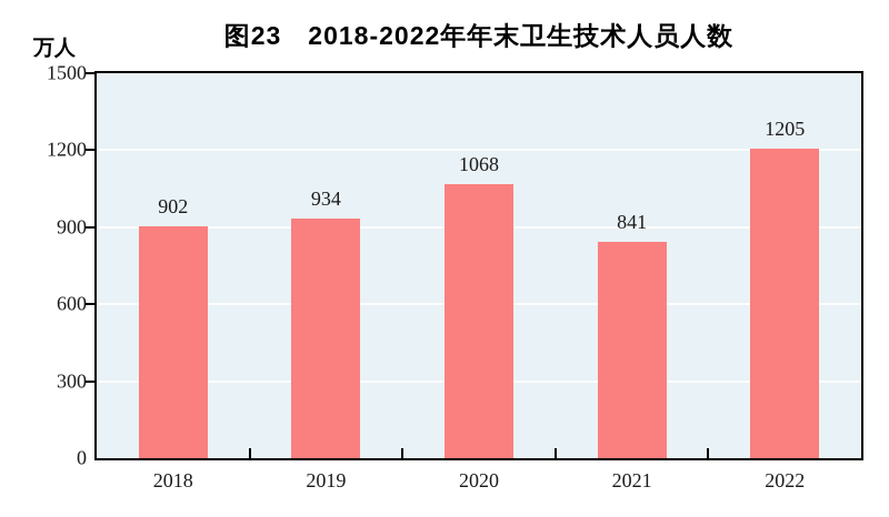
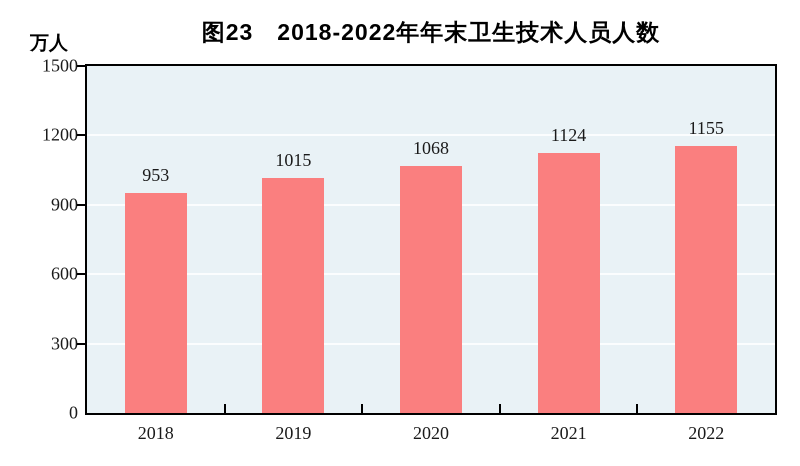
2018: 902 -> 953
2019: 934 -> 1015
2021: 841 -> 1124
2022: 1205 -> 1155
